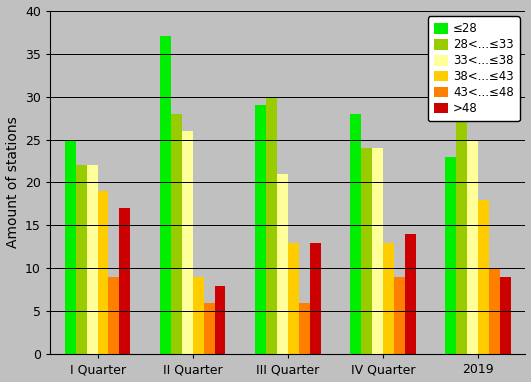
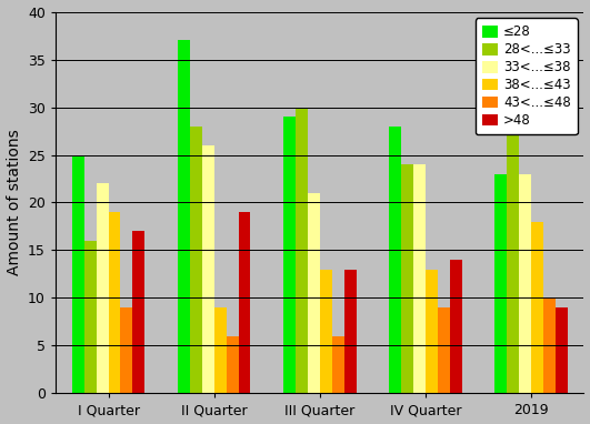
28<...≤33/I Quarter: 22 -> 16
>48/II Quarter: 8 -> 19
33<...≤38/2019: 25 -> 23
